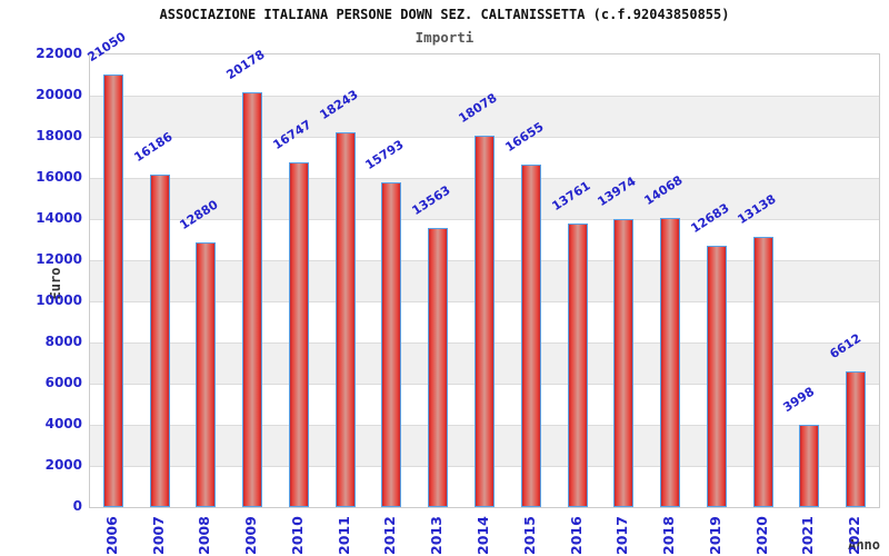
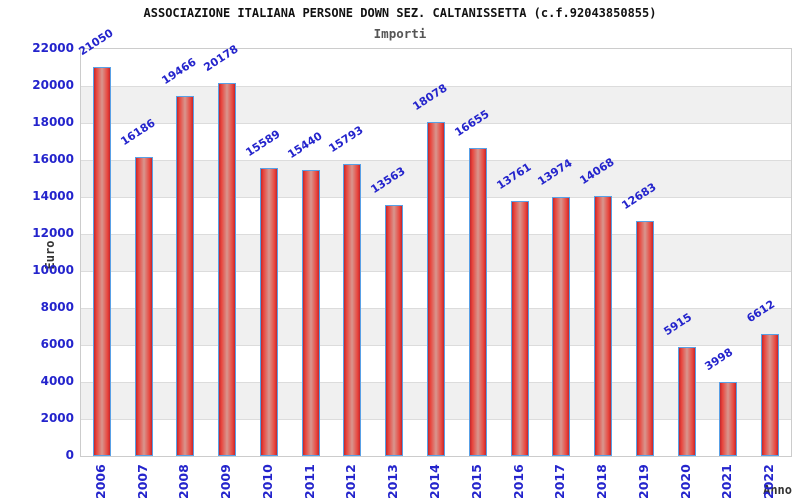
2008: 12880 -> 19466
2010: 16747 -> 15589
2011: 18243 -> 15440
2020: 13138 -> 5915
